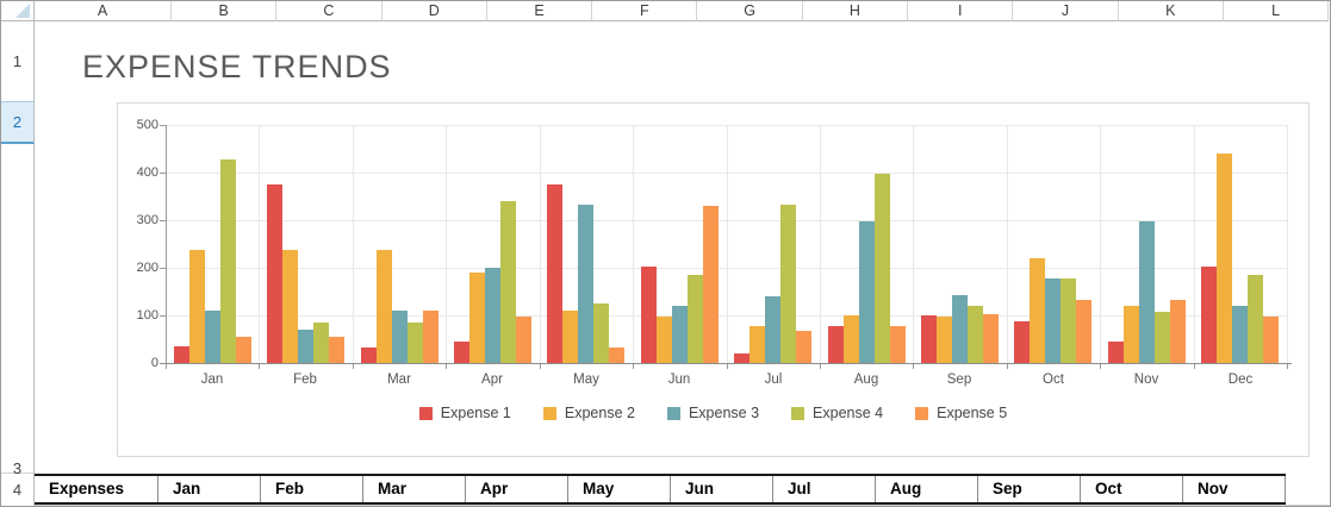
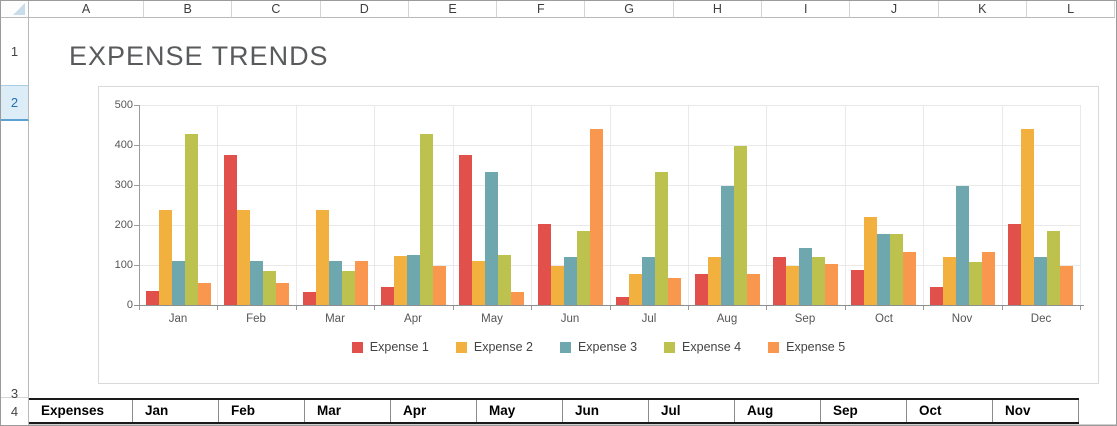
Expense 3/Feb: 70 -> 110
Expense 2/Apr: 190 -> 120
Expense 3/Apr: 200 -> 130
Expense 4/Apr: 340 -> 430
Expense 5/Jun: 330 -> 440
Expense 3/Jul: 140 -> 120
Expense 2/Aug: 100 -> 120
Expense 1/Sep: 100 -> 120
